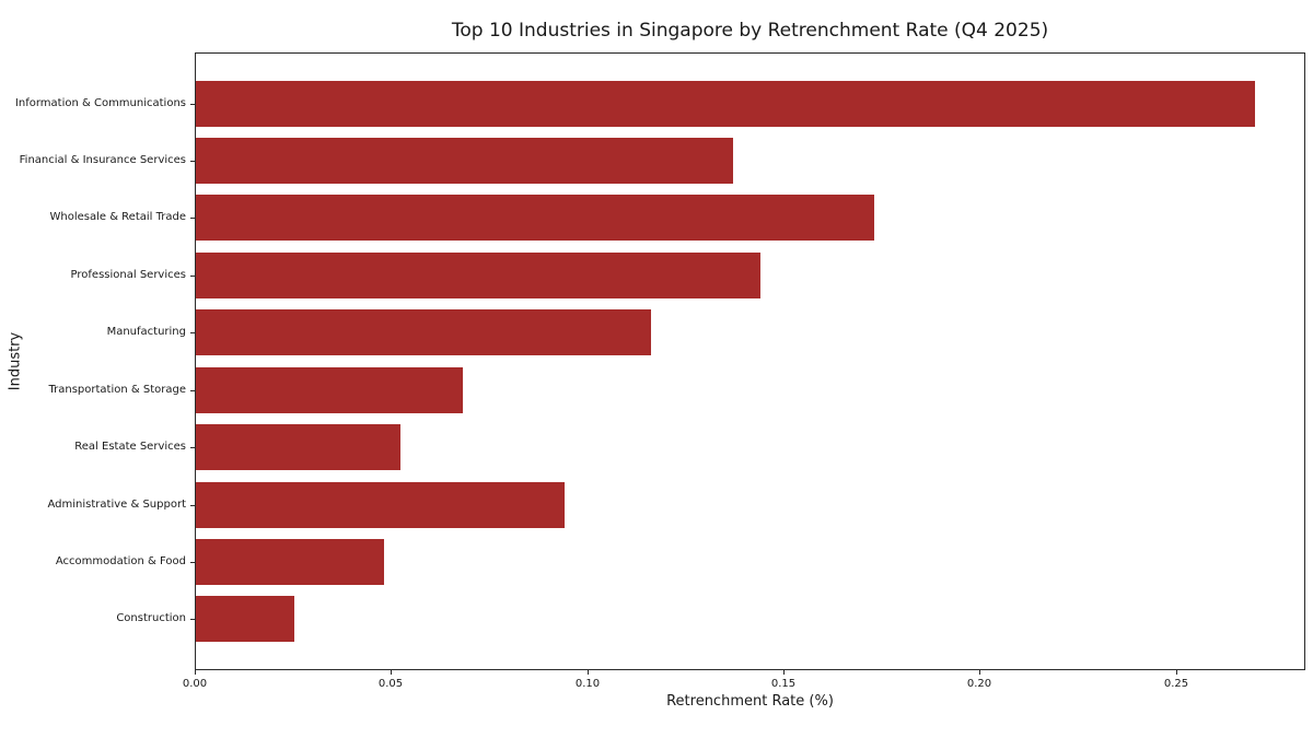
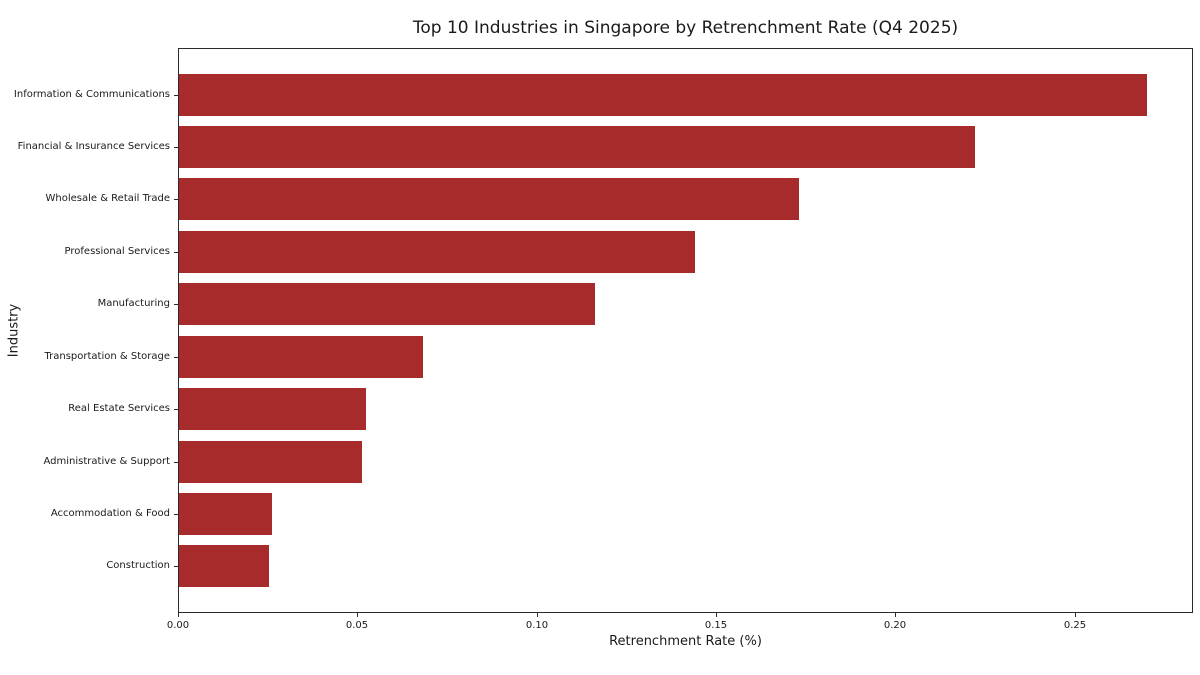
Financial & Insurance Services: 0.137 -> 0.222
Administrative & Support: 0.094 -> 0.051
Accommodation & Food: 0.048 -> 0.026
